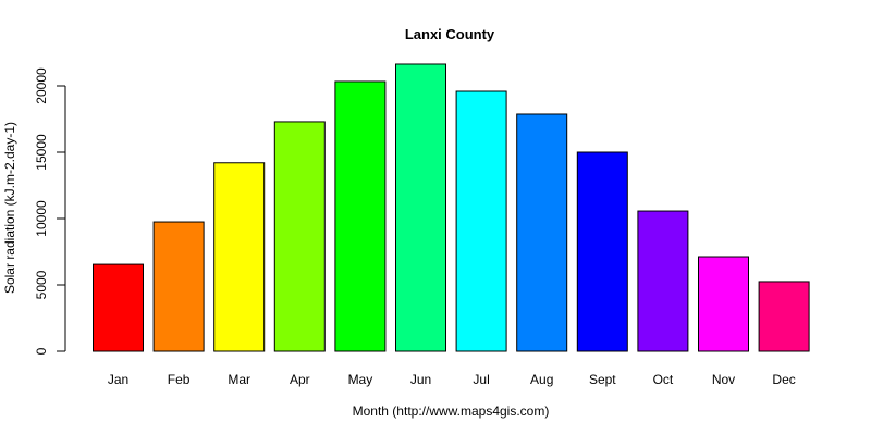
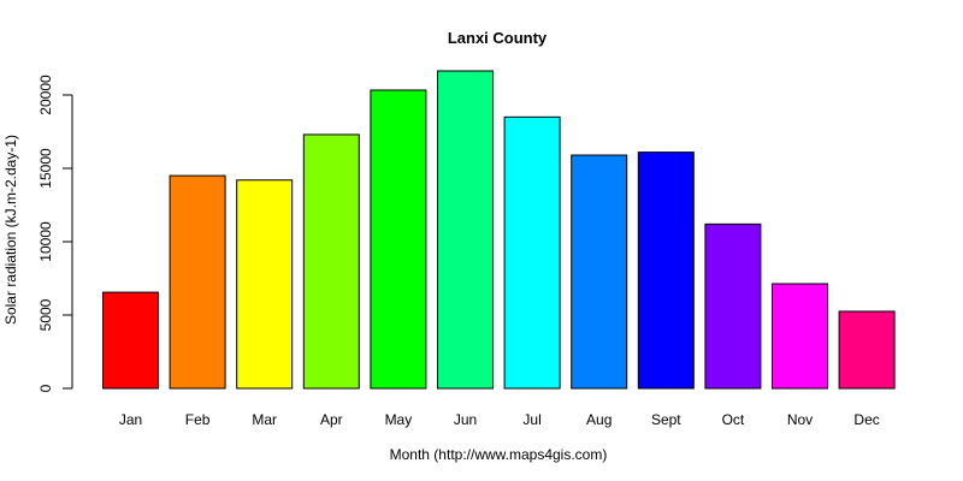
Feb: 9800 -> 14500
Jul: 19600 -> 18500
Aug: 17900 -> 15900
Sept: 15000 -> 16100
Oct: 10600 -> 11200
